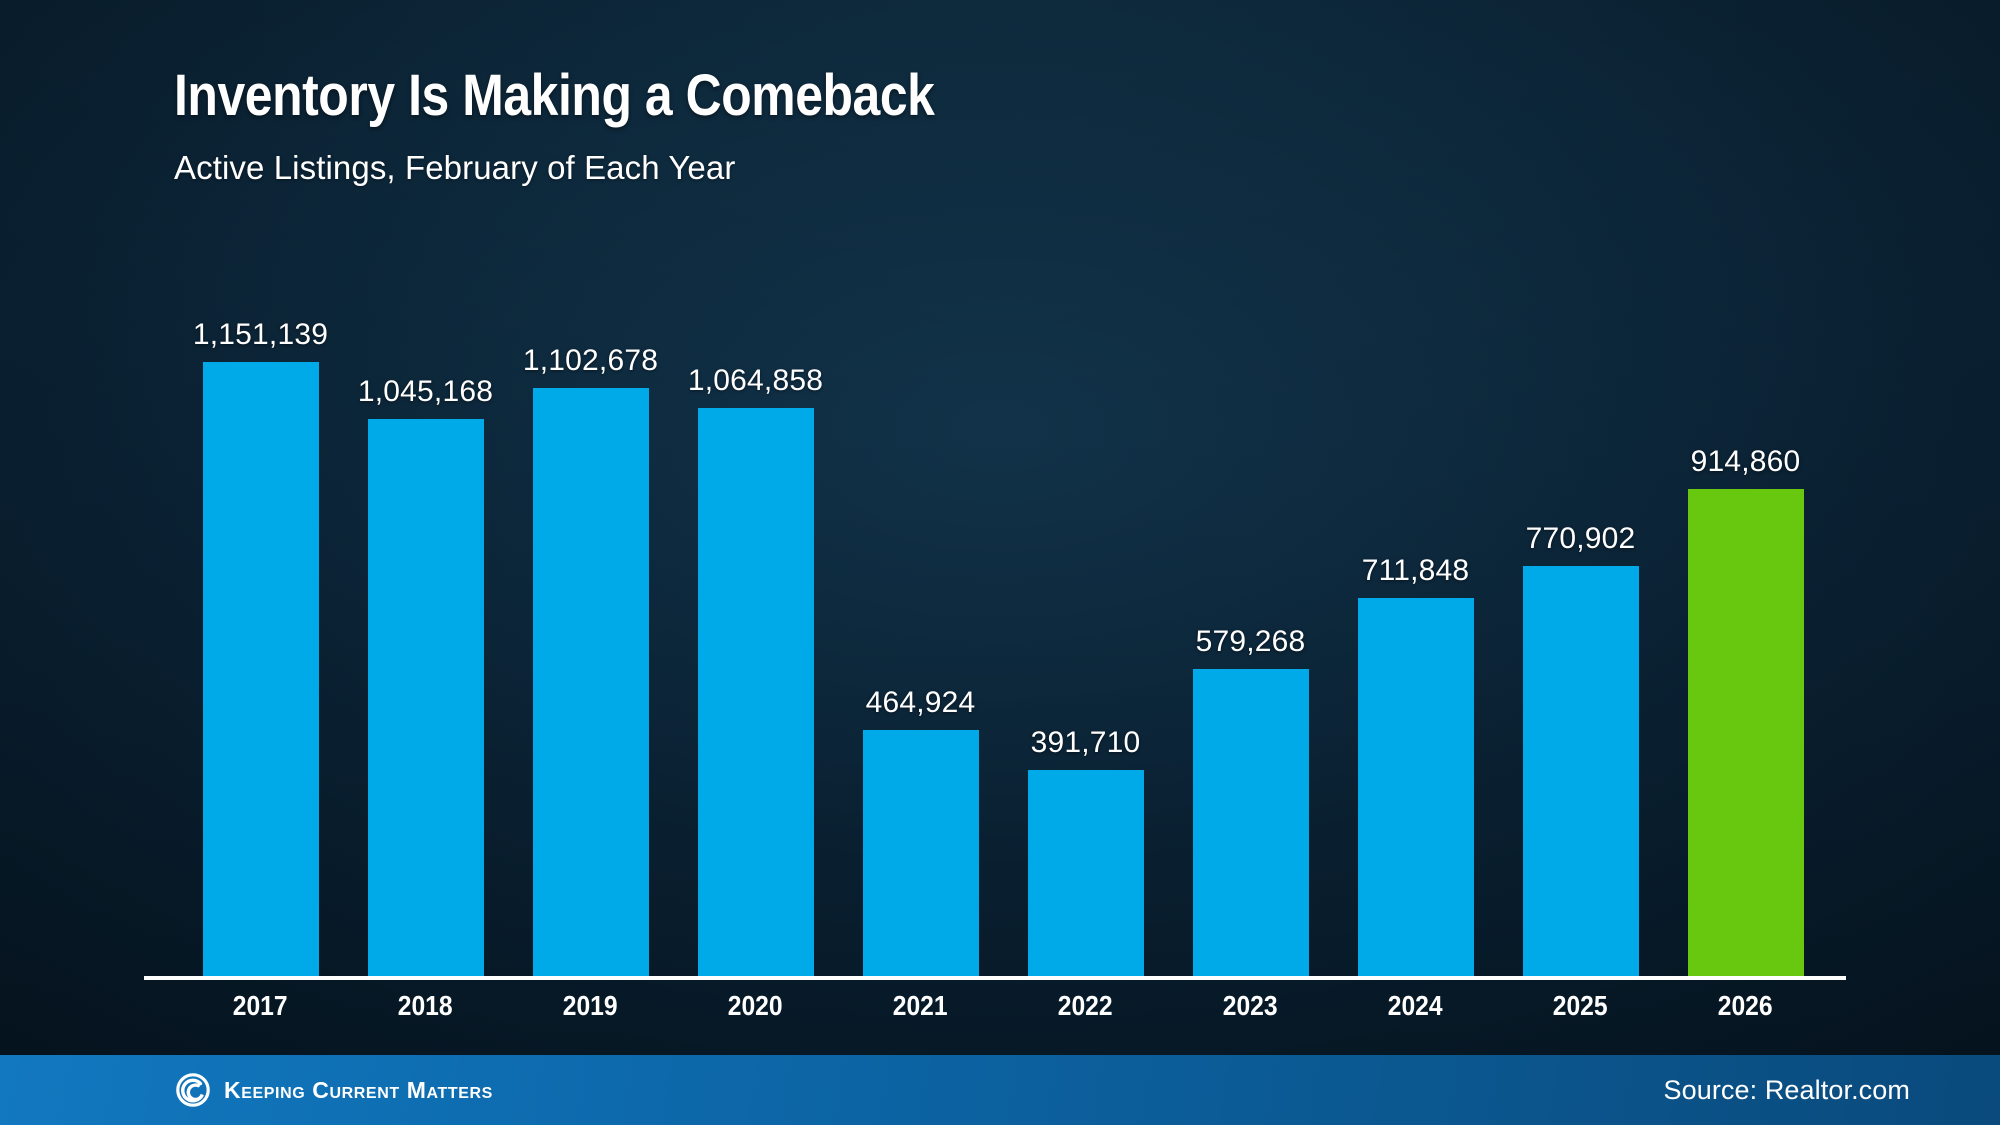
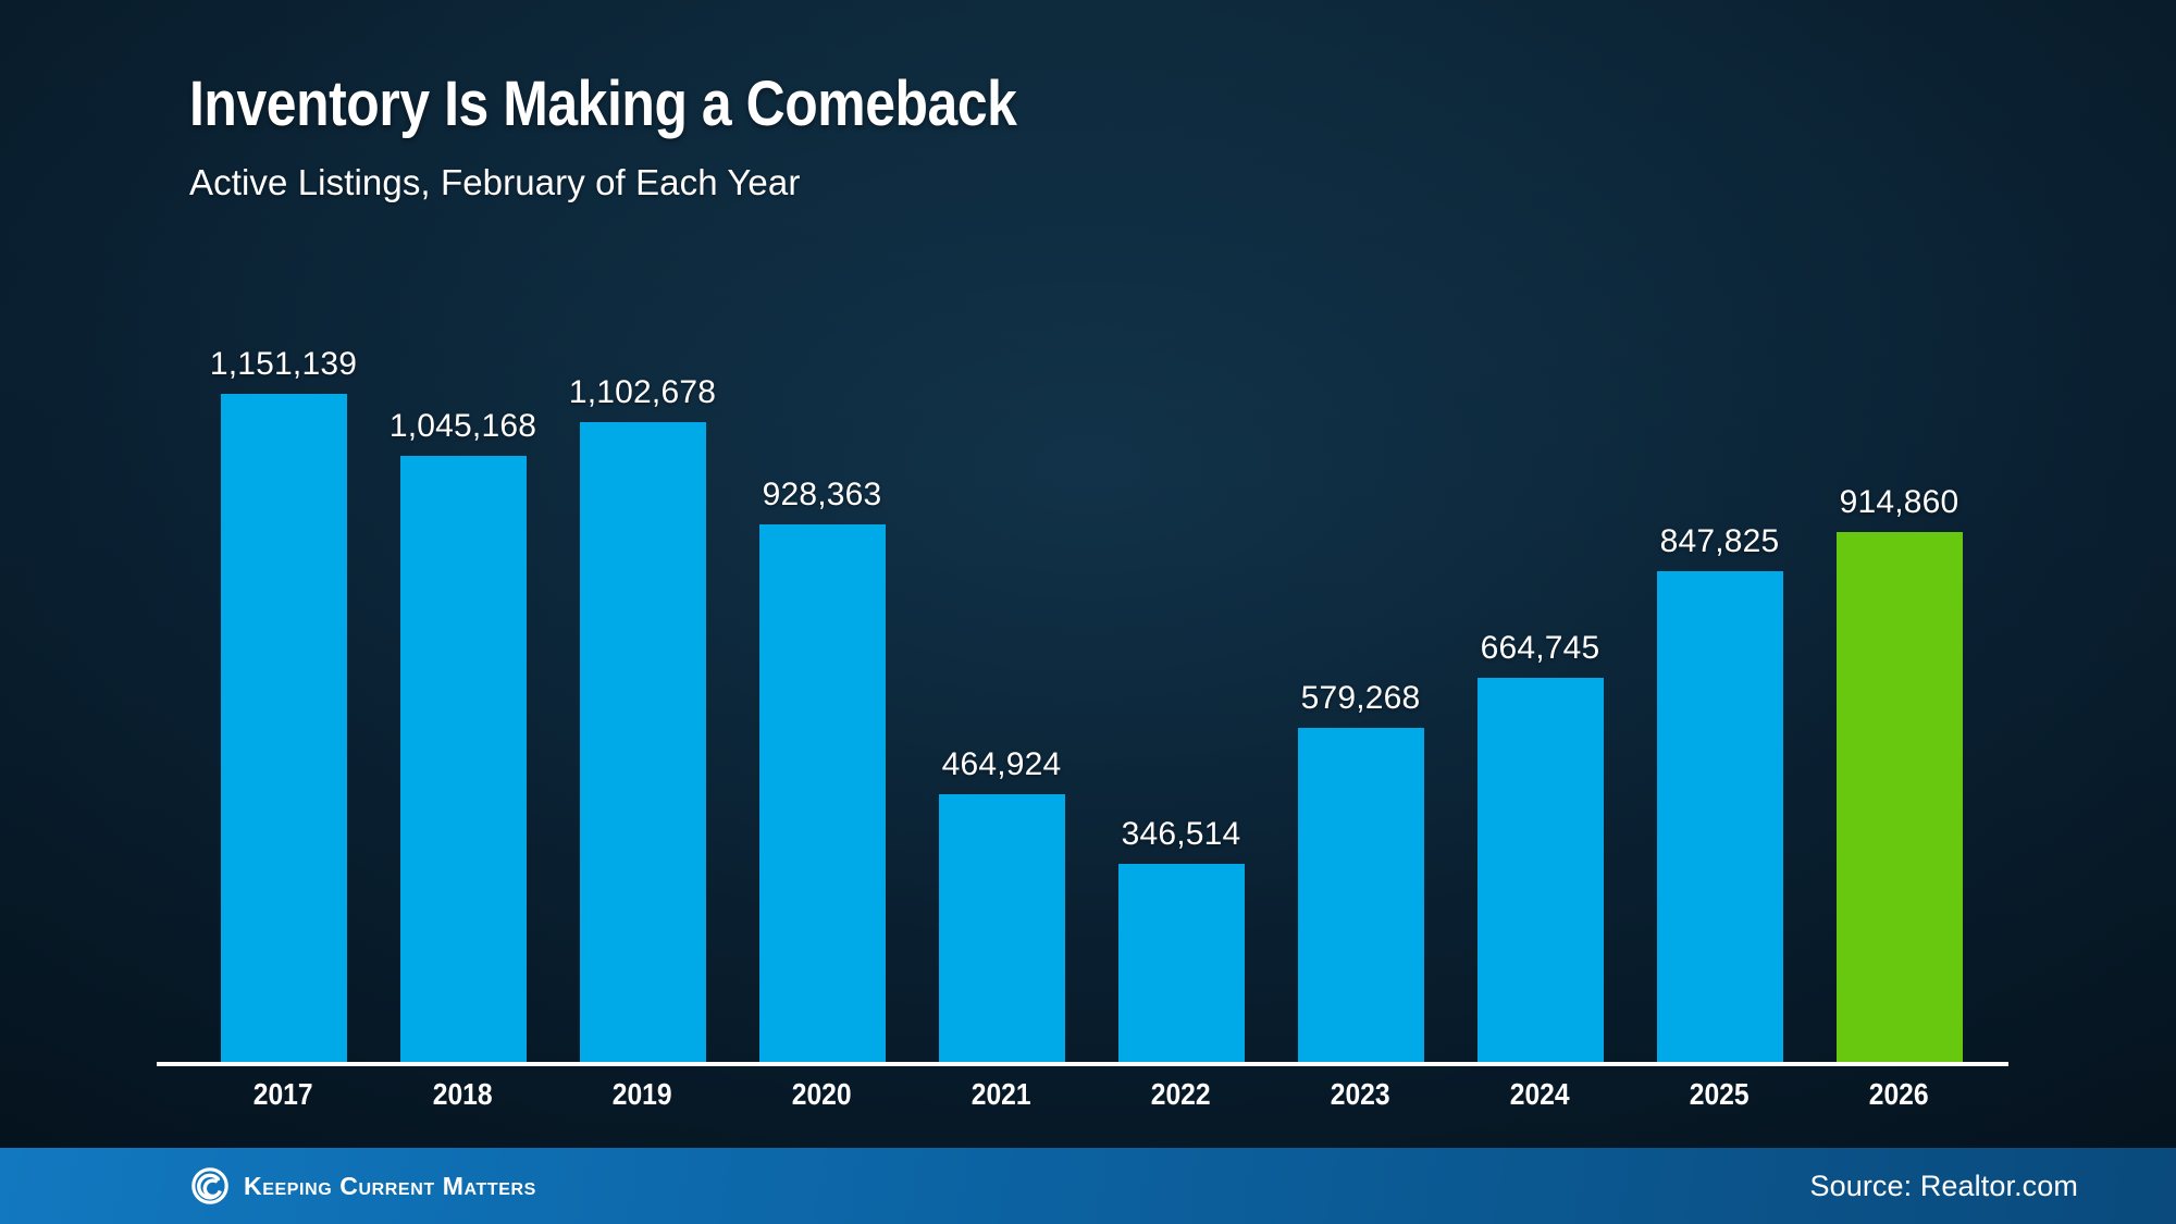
2020: 1,064,858 -> 928,363
2022: 391,710 -> 346,514
2024: 711,848 -> 664,745
2025: 770,902 -> 847,825
